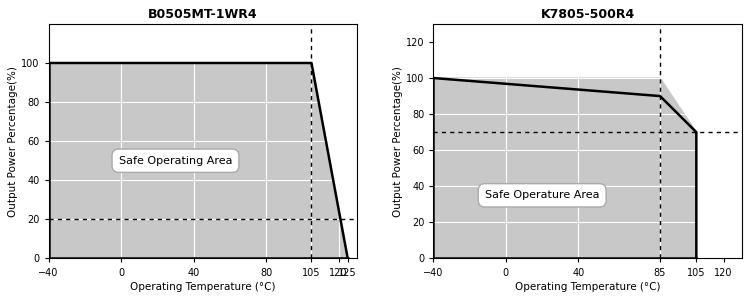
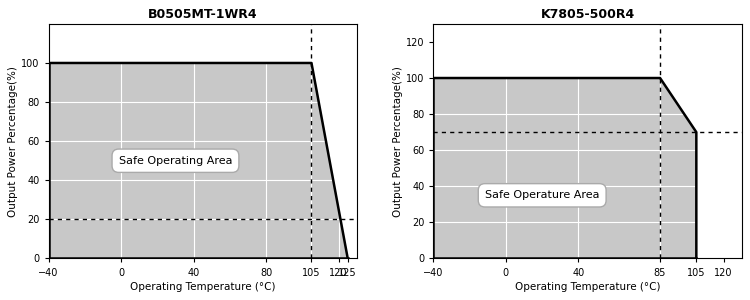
K7805-500R4/85: 90 -> 100
